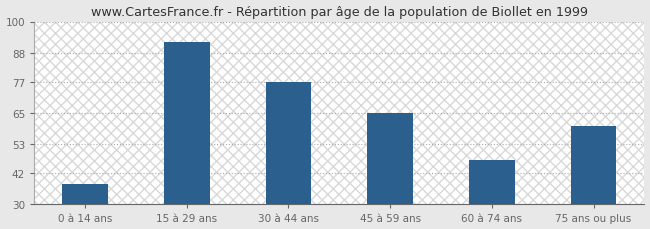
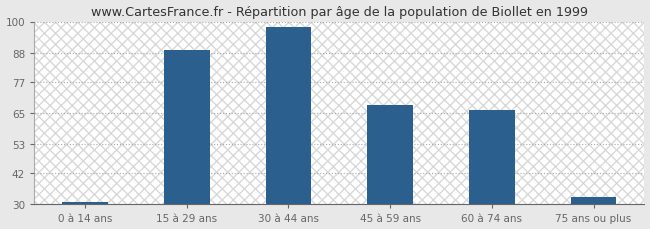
0 à 14 ans: 38 -> 31
15 à 29 ans: 92 -> 89
30 à 44 ans: 77 -> 98
45 à 59 ans: 65 -> 68
60 à 74 ans: 47 -> 66
75 ans ou plus: 60 -> 33
